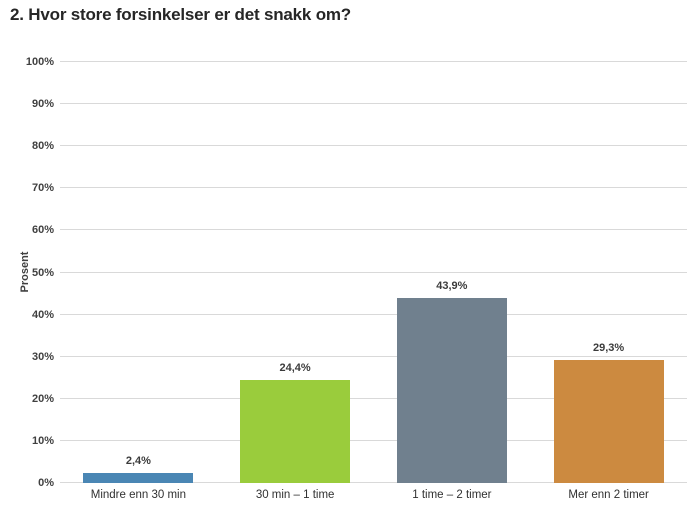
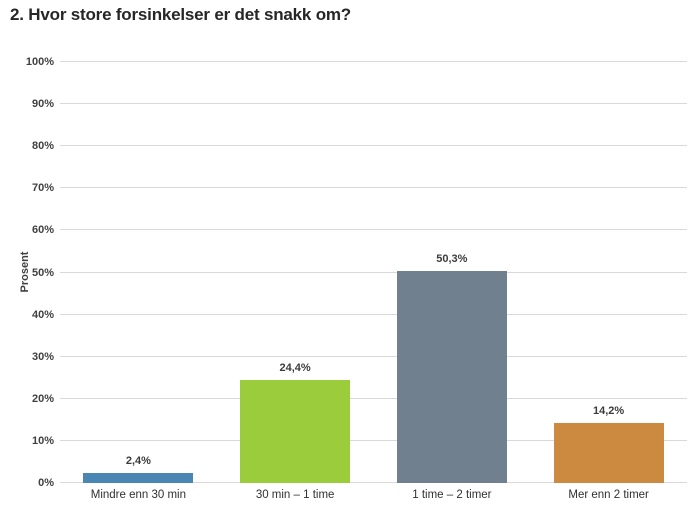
1 time – 2 timer: 43,9% -> 50,3%
Mer enn 2 timer: 29,3% -> 14,2%
